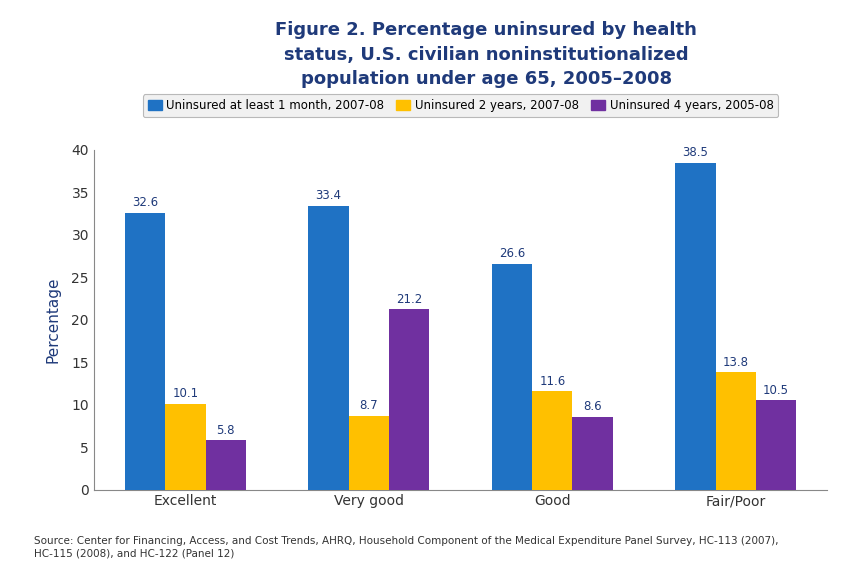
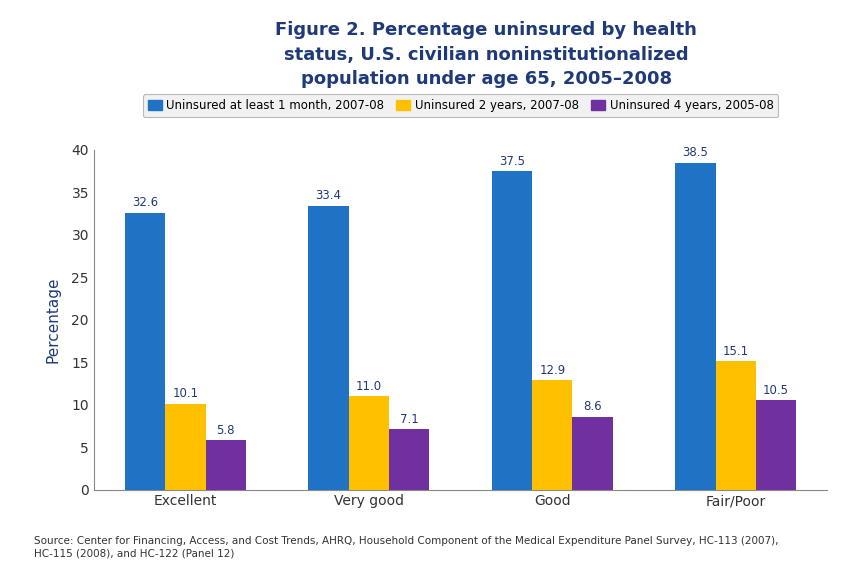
Uninsured 2 years, 2007-08/Very good: 8.7 -> 11.0
Uninsured 4 years, 2005-08/Very good: 21.2 -> 7.1
Uninsured at least 1 month, 2007-08/Good: 26.6 -> 37.5
Uninsured 2 years, 2007-08/Good: 11.6 -> 12.9
Uninsured 2 years, 2007-08/Fair/Poor: 13.8 -> 15.1
